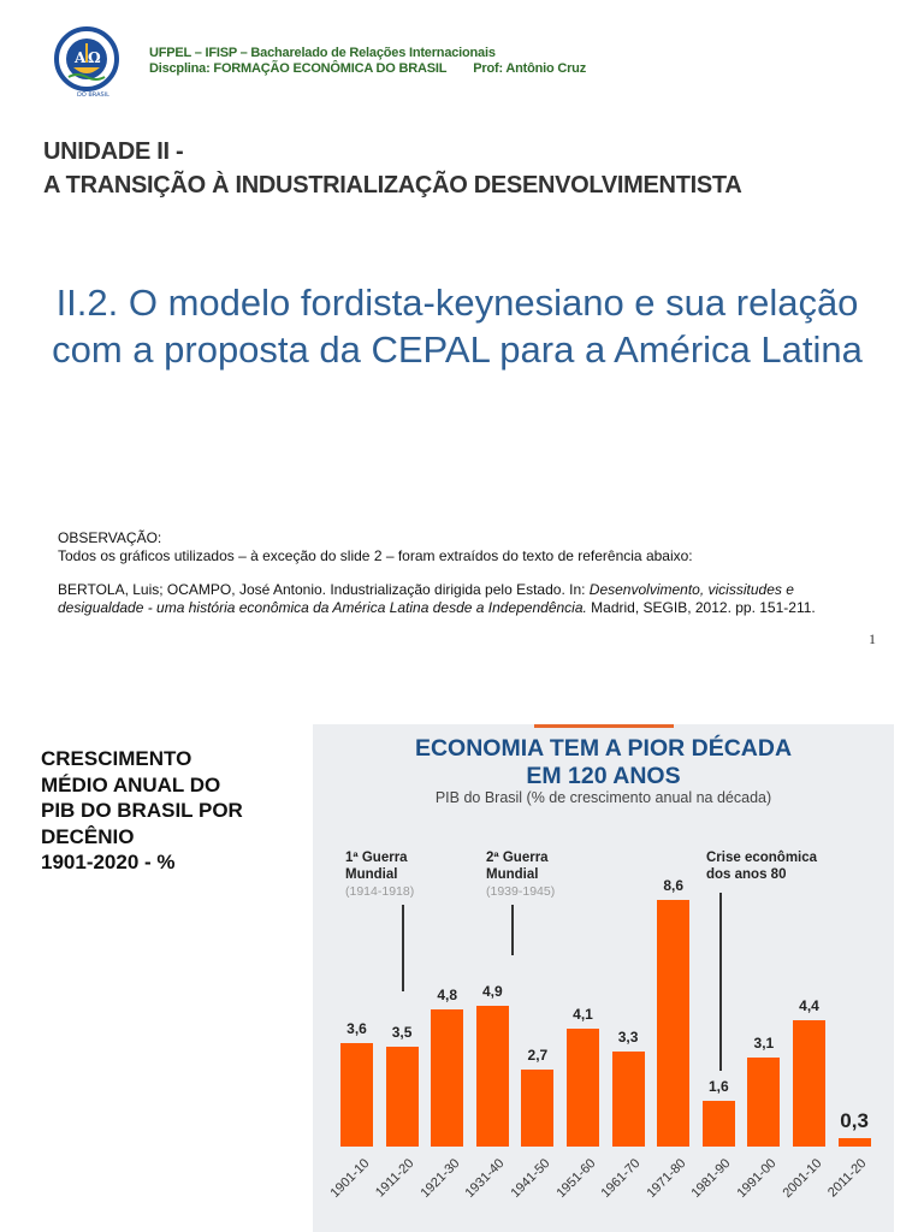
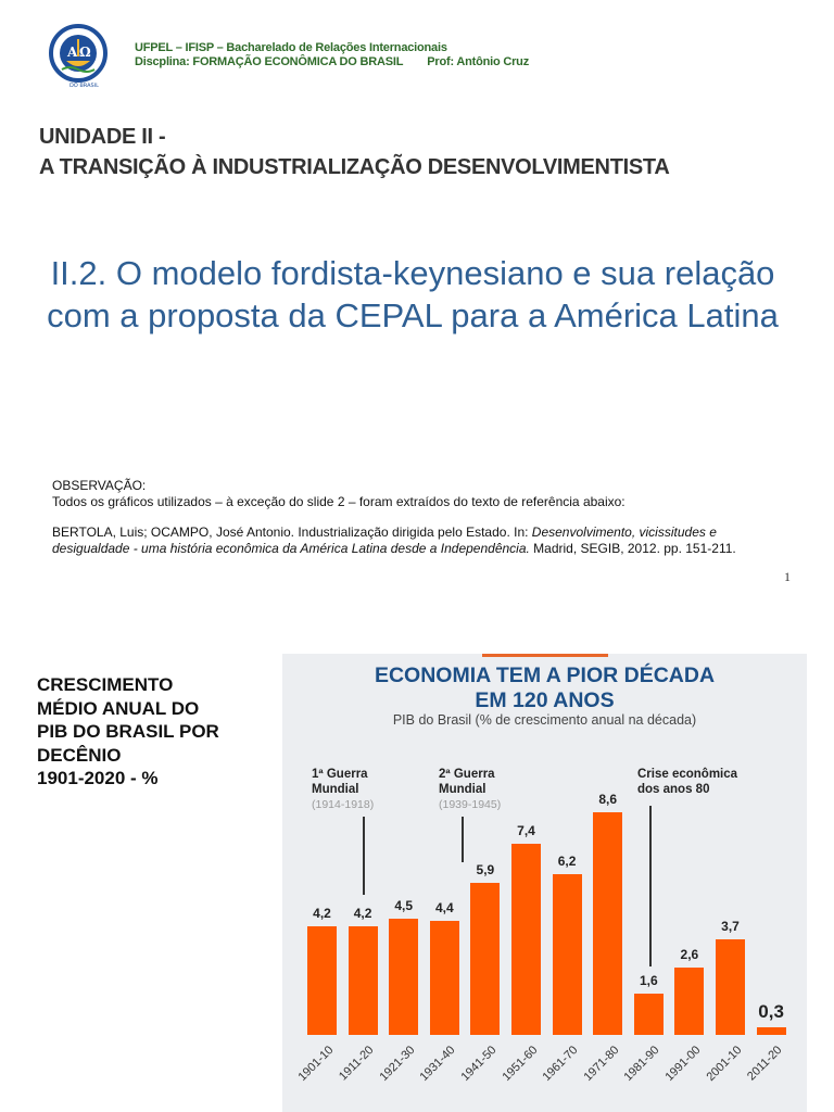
1901-10: 3,6 -> 4,2
1911-20: 3,5 -> 4,2
1921-30: 4,8 -> 4,5
1931-40: 4,9 -> 4,4
1941-50: 2,7 -> 5,9
1951-60: 4,1 -> 7,4
1961-70: 3,3 -> 6,2
1991-00: 3,1 -> 2,6
2001-10: 4,4 -> 3,7
